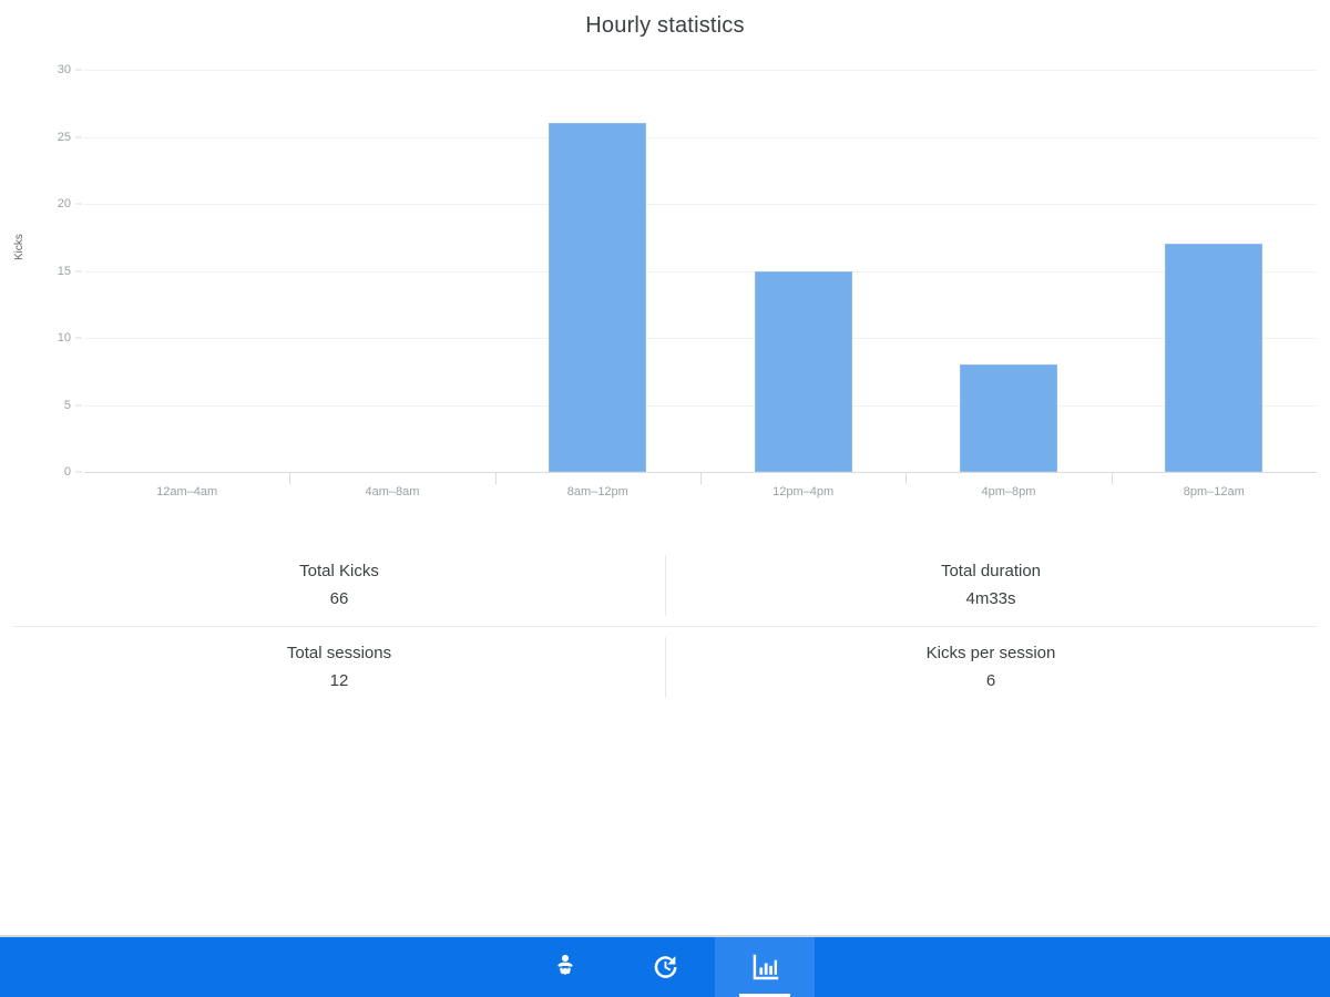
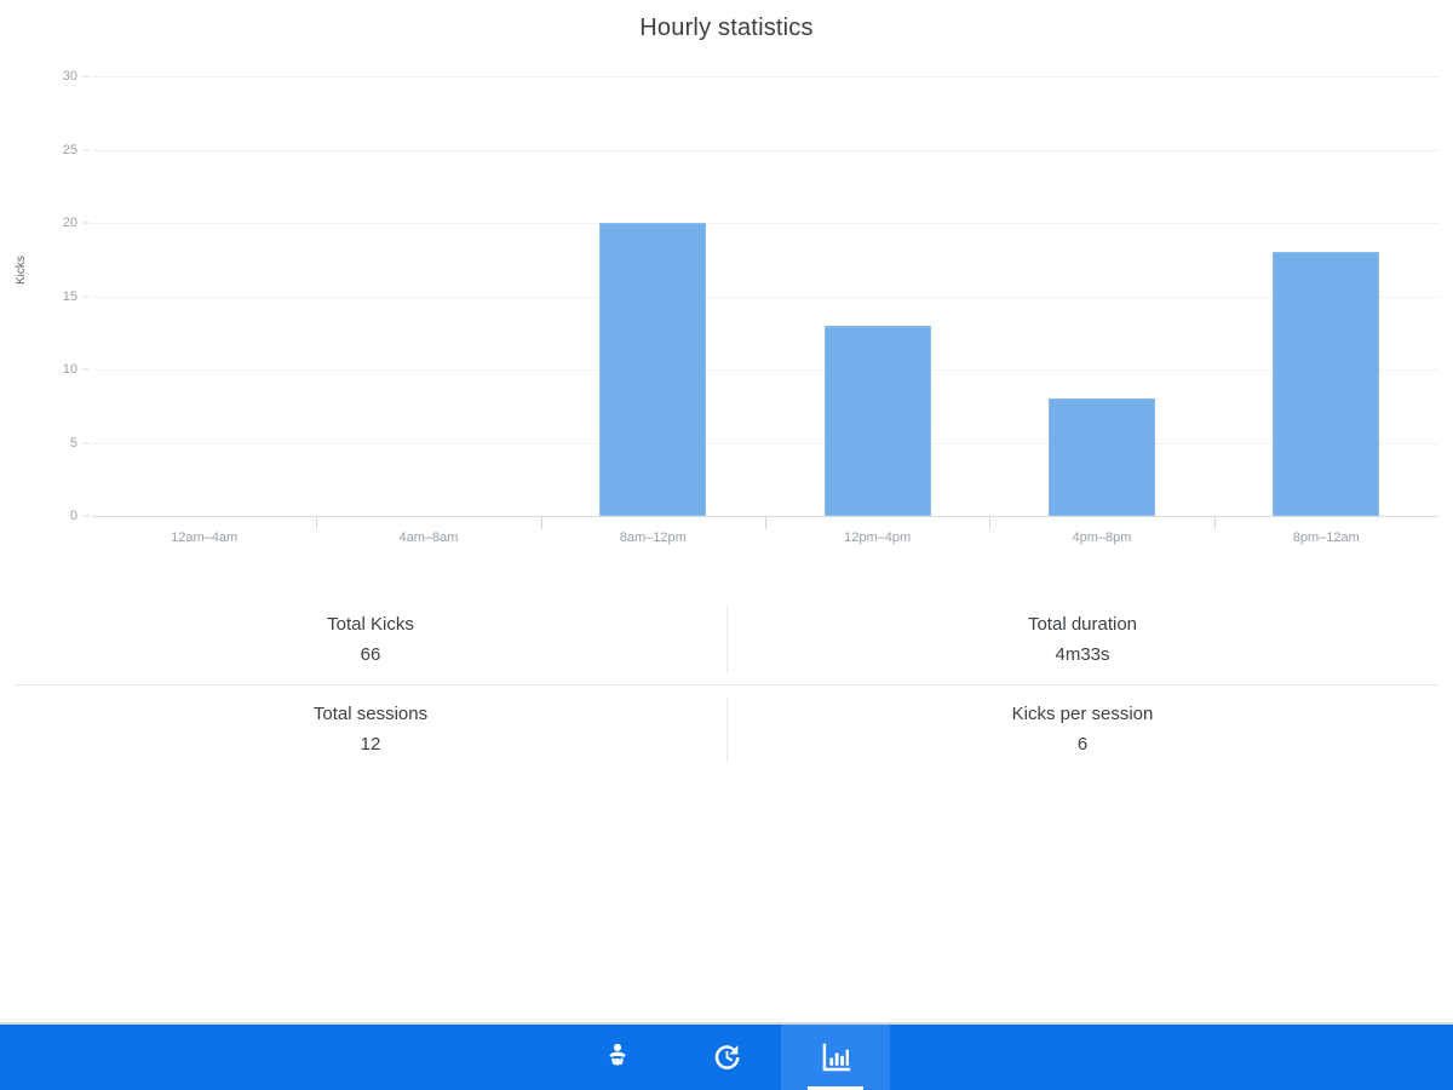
8am–12pm: 26 -> 20
12pm–4pm: 15 -> 13
8pm–12am: 17 -> 18
